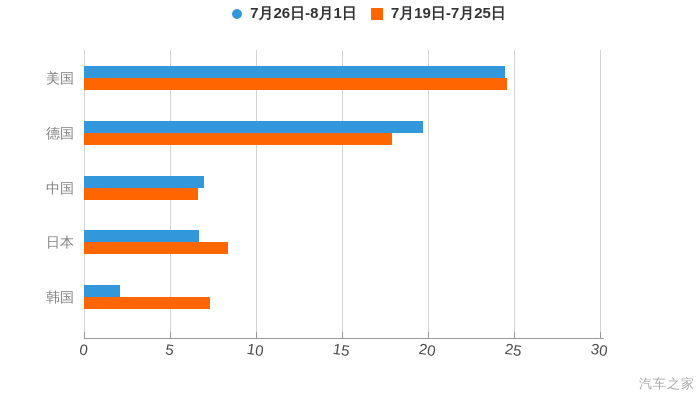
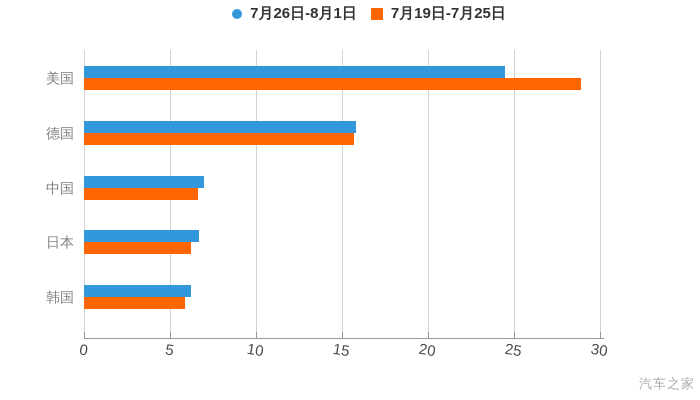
7月19日-7月25日/美国: 24.6 -> 28.9
7月26日-8月1日/德国: 19.7 -> 15.8
7月19日-7月25日/德国: 17.9 -> 15.7
7月19日-7月25日/日本: 8.4 -> 6.2
7月26日-8月1日/韩国: 2.1 -> 6.2
7月19日-7月25日/韩国: 7.3 -> 5.9
